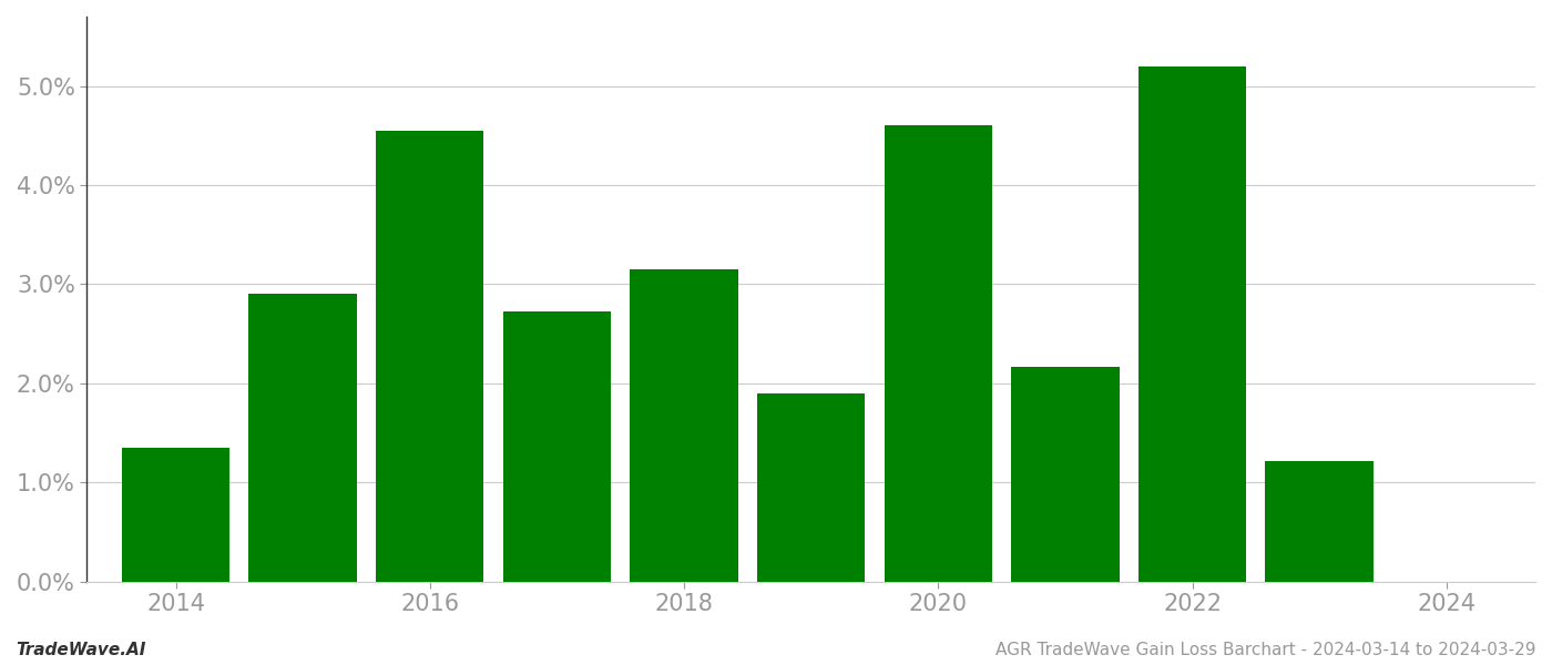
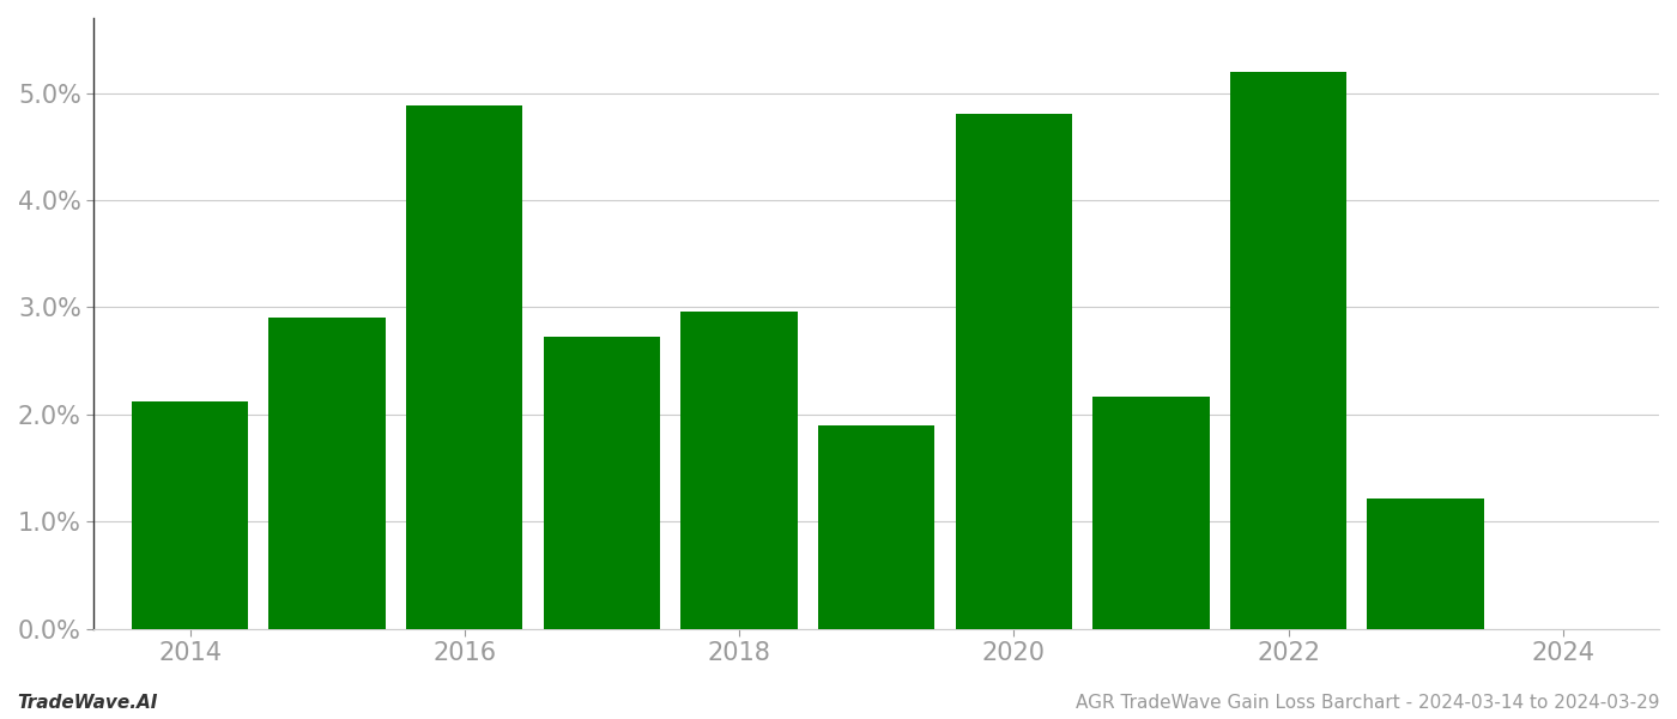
2014: 1.35% -> 2.12%
2016: 4.55% -> 4.88%
2018: 3.15% -> 2.96%
2020: 4.60% -> 4.80%
